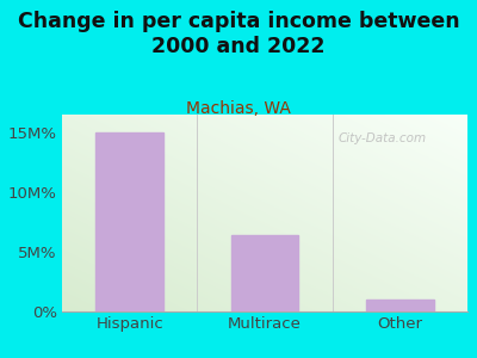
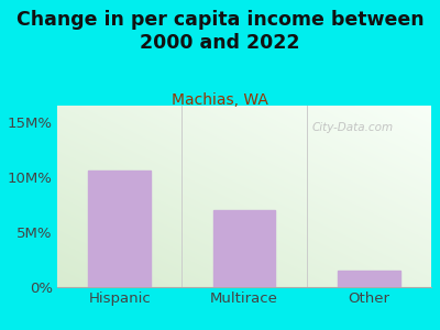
Hispanic: 15.0M% -> 10.6M%
Multirace: 6.4M% -> 7.0M%
Other: 1.0M% -> 1.5M%
